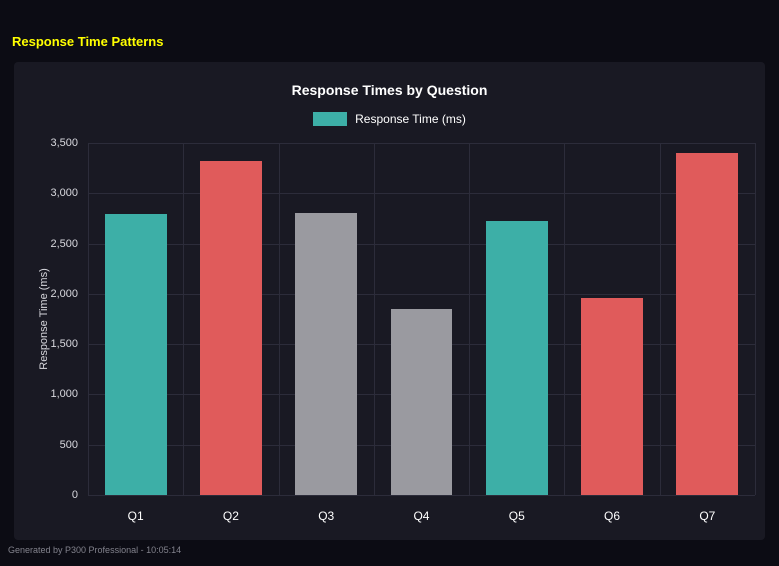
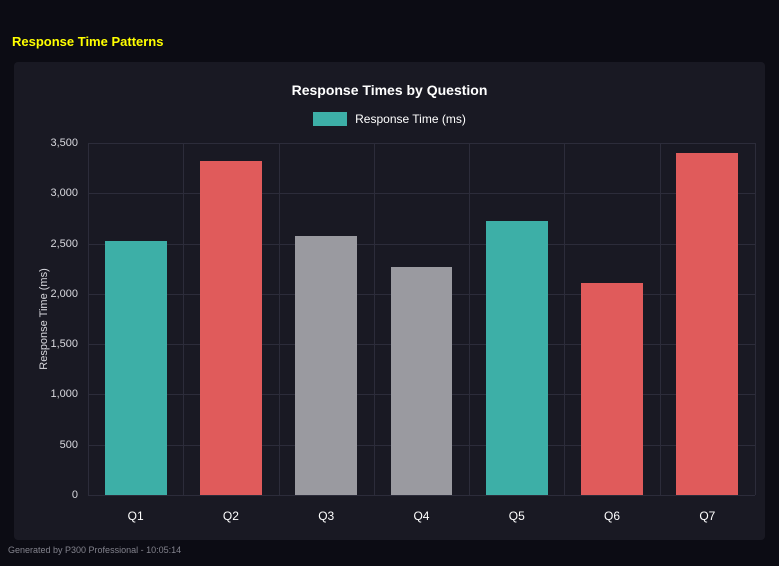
Q1: 2790 -> 2530
Q3: 2800 -> 2580
Q4: 1840 -> 2270
Q6: 1960 -> 2110
